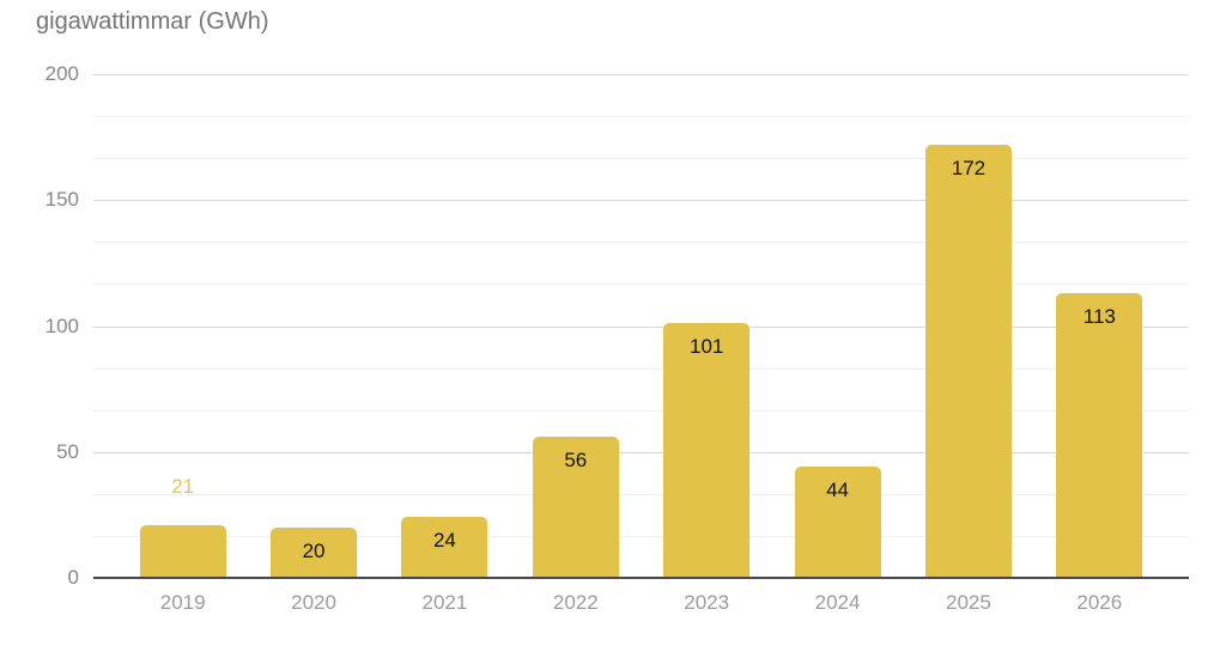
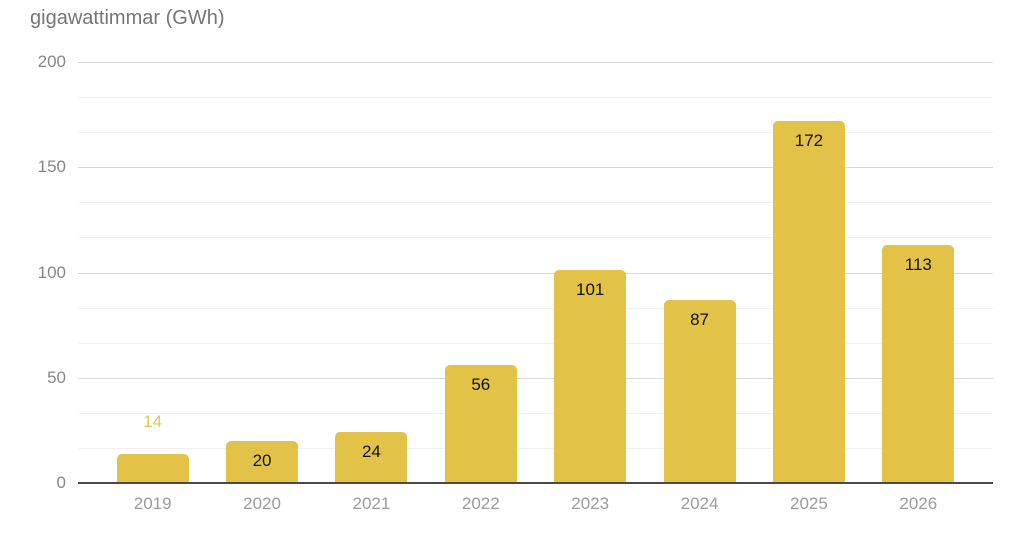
2019: 21 -> 14
2024: 44 -> 87
